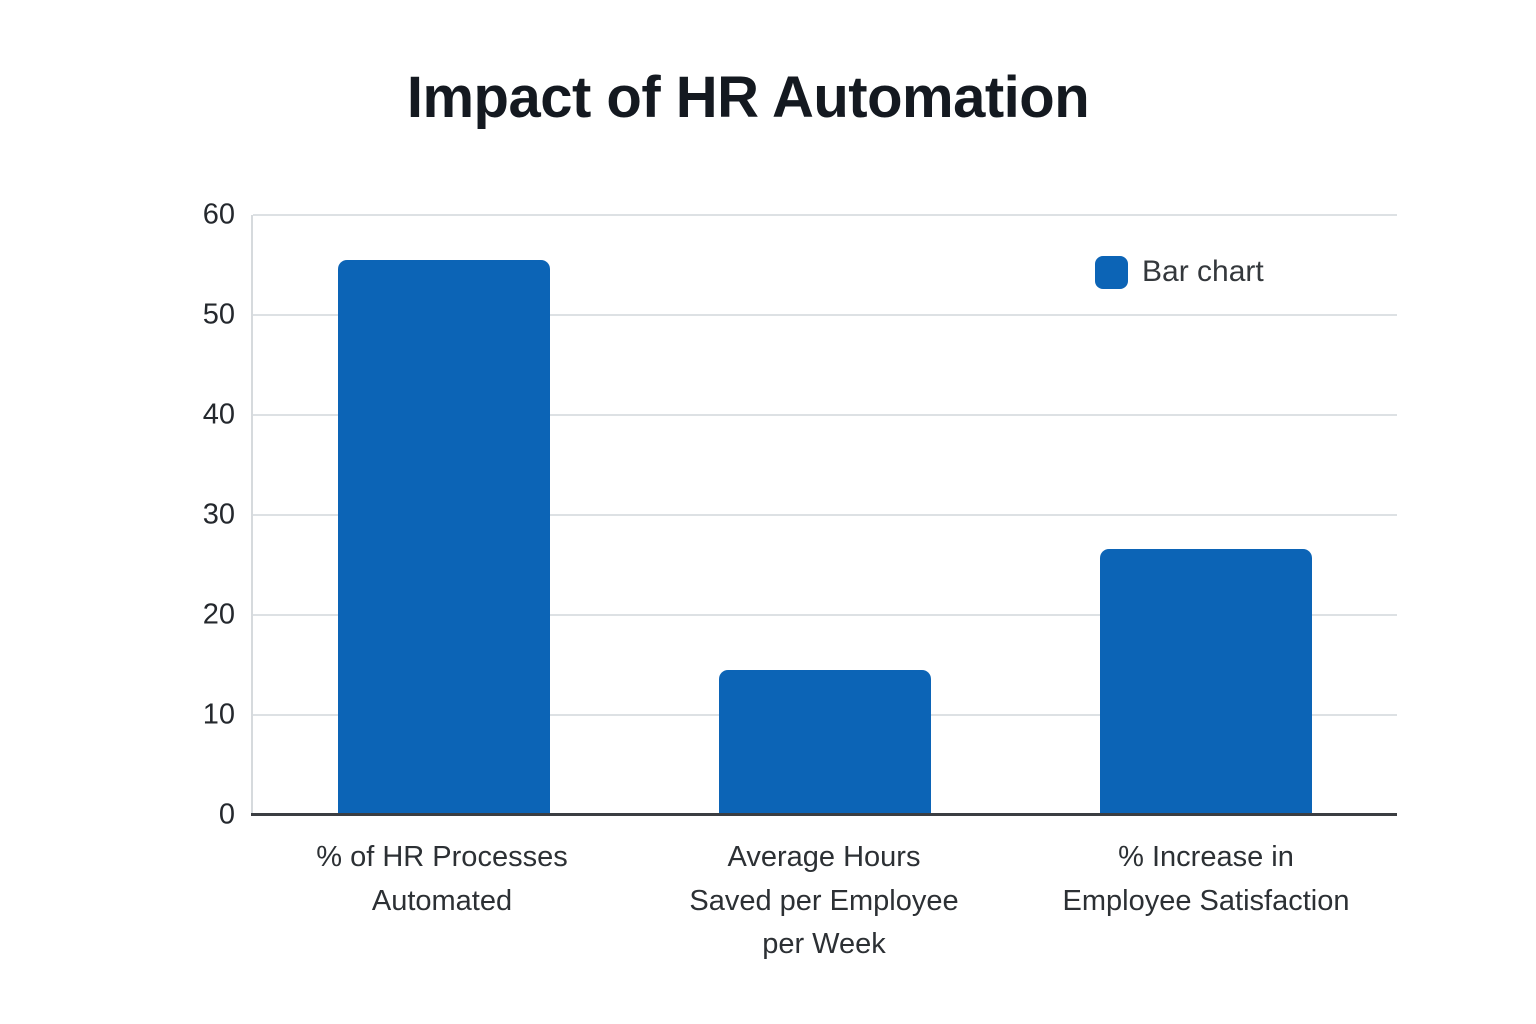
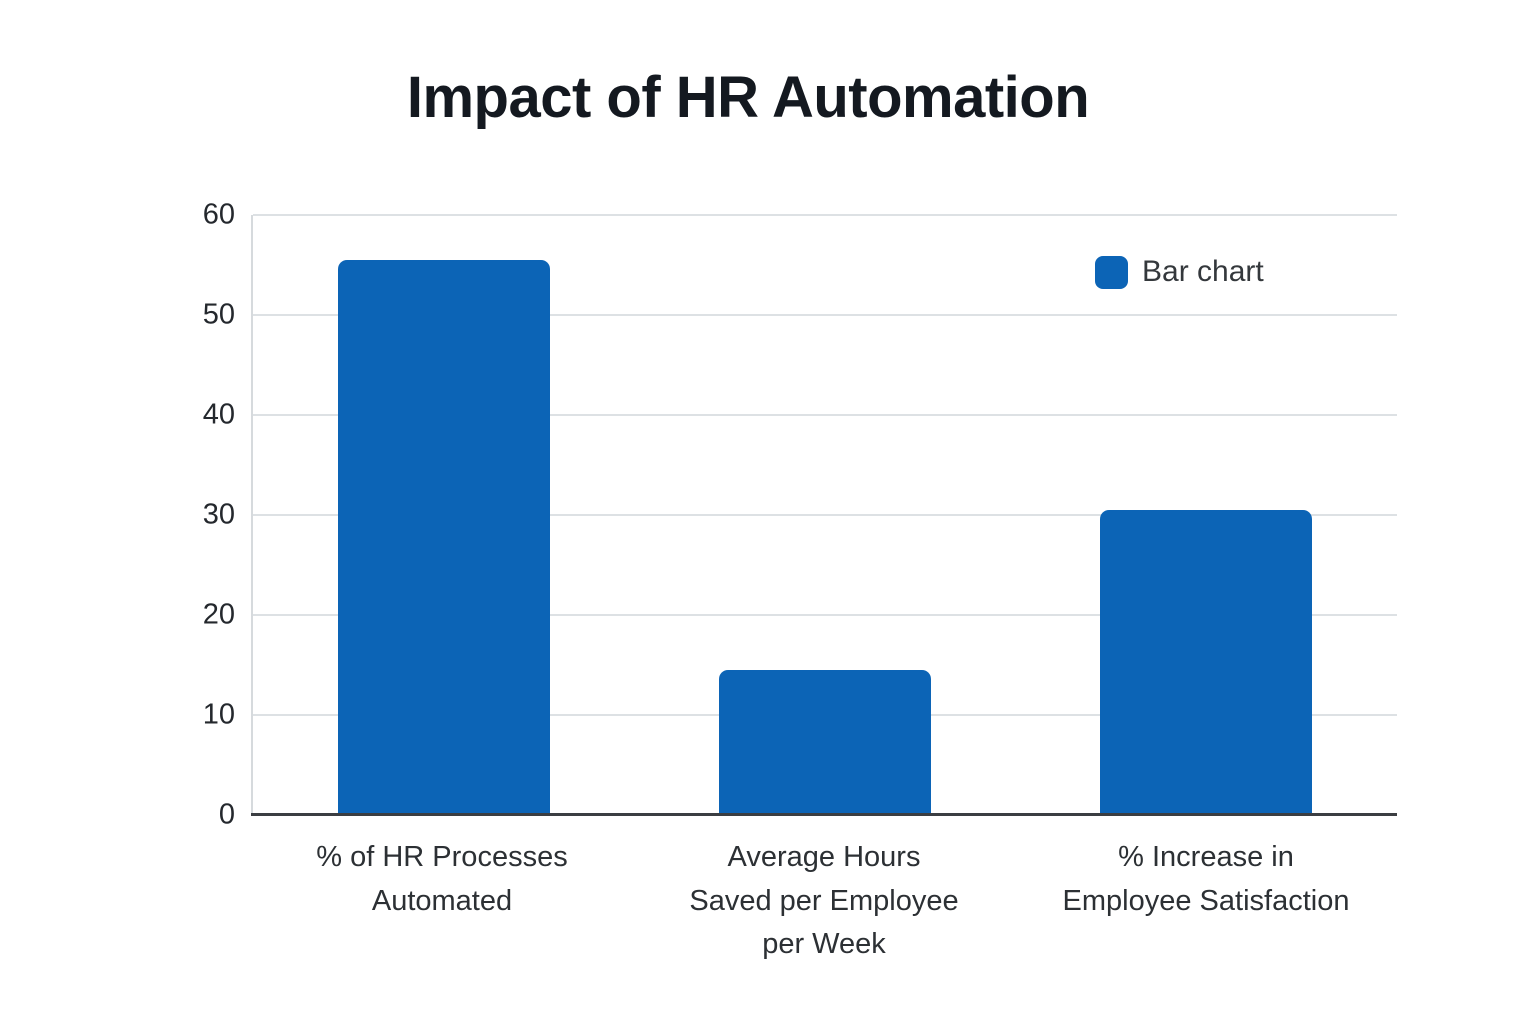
% Increase in Employee Satisfaction: 26.6 -> 30.5
